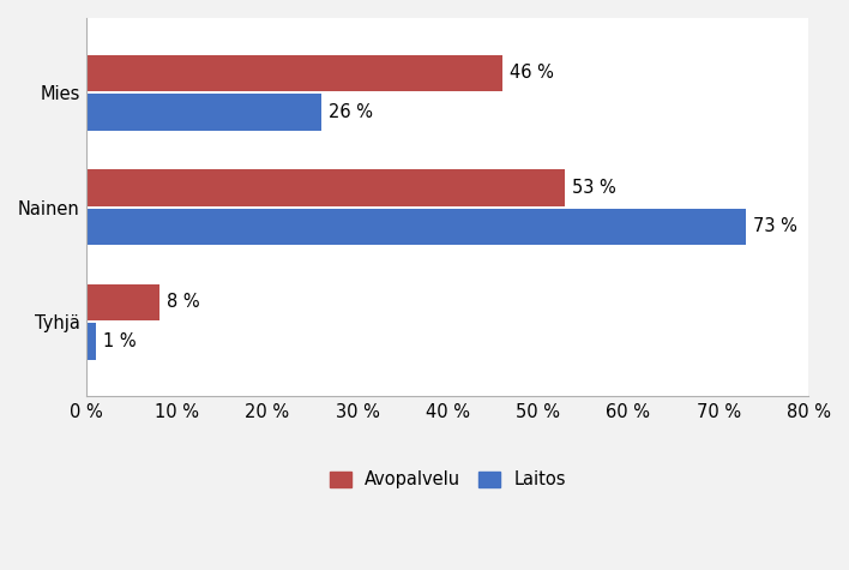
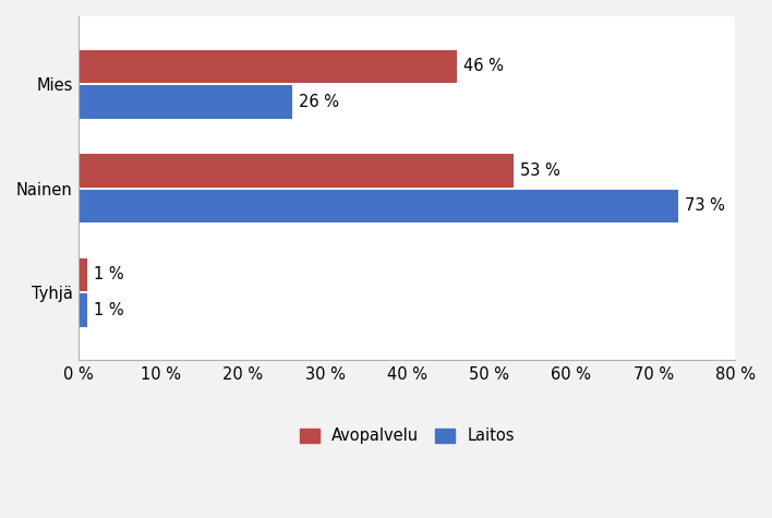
Avopalvelu/Tyhjä: 8 -> 1
